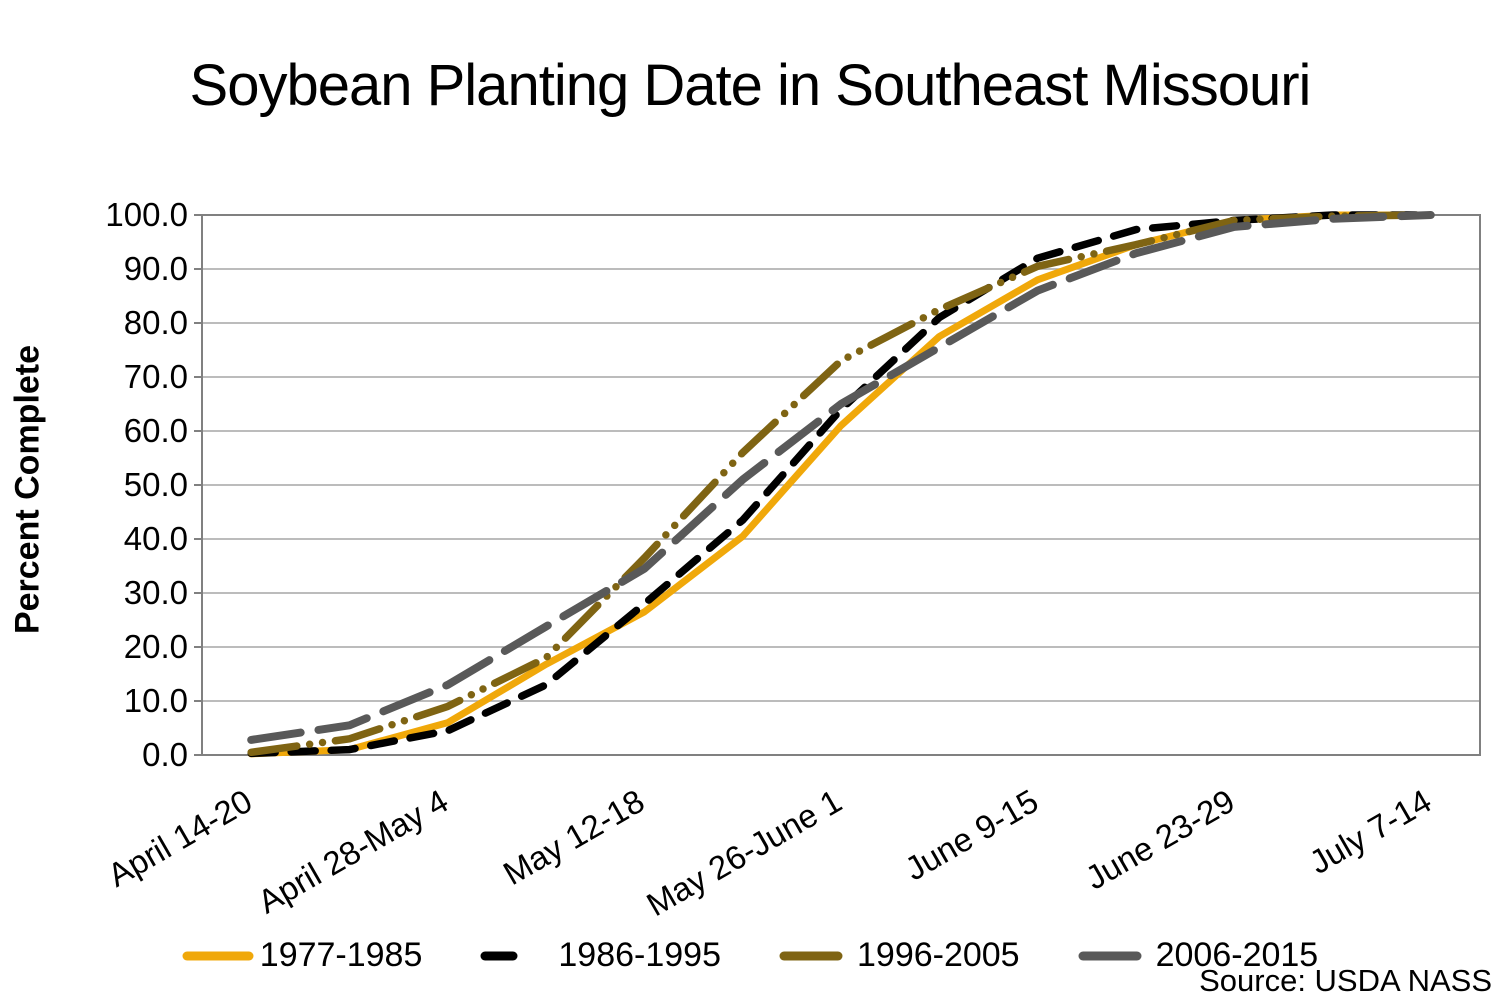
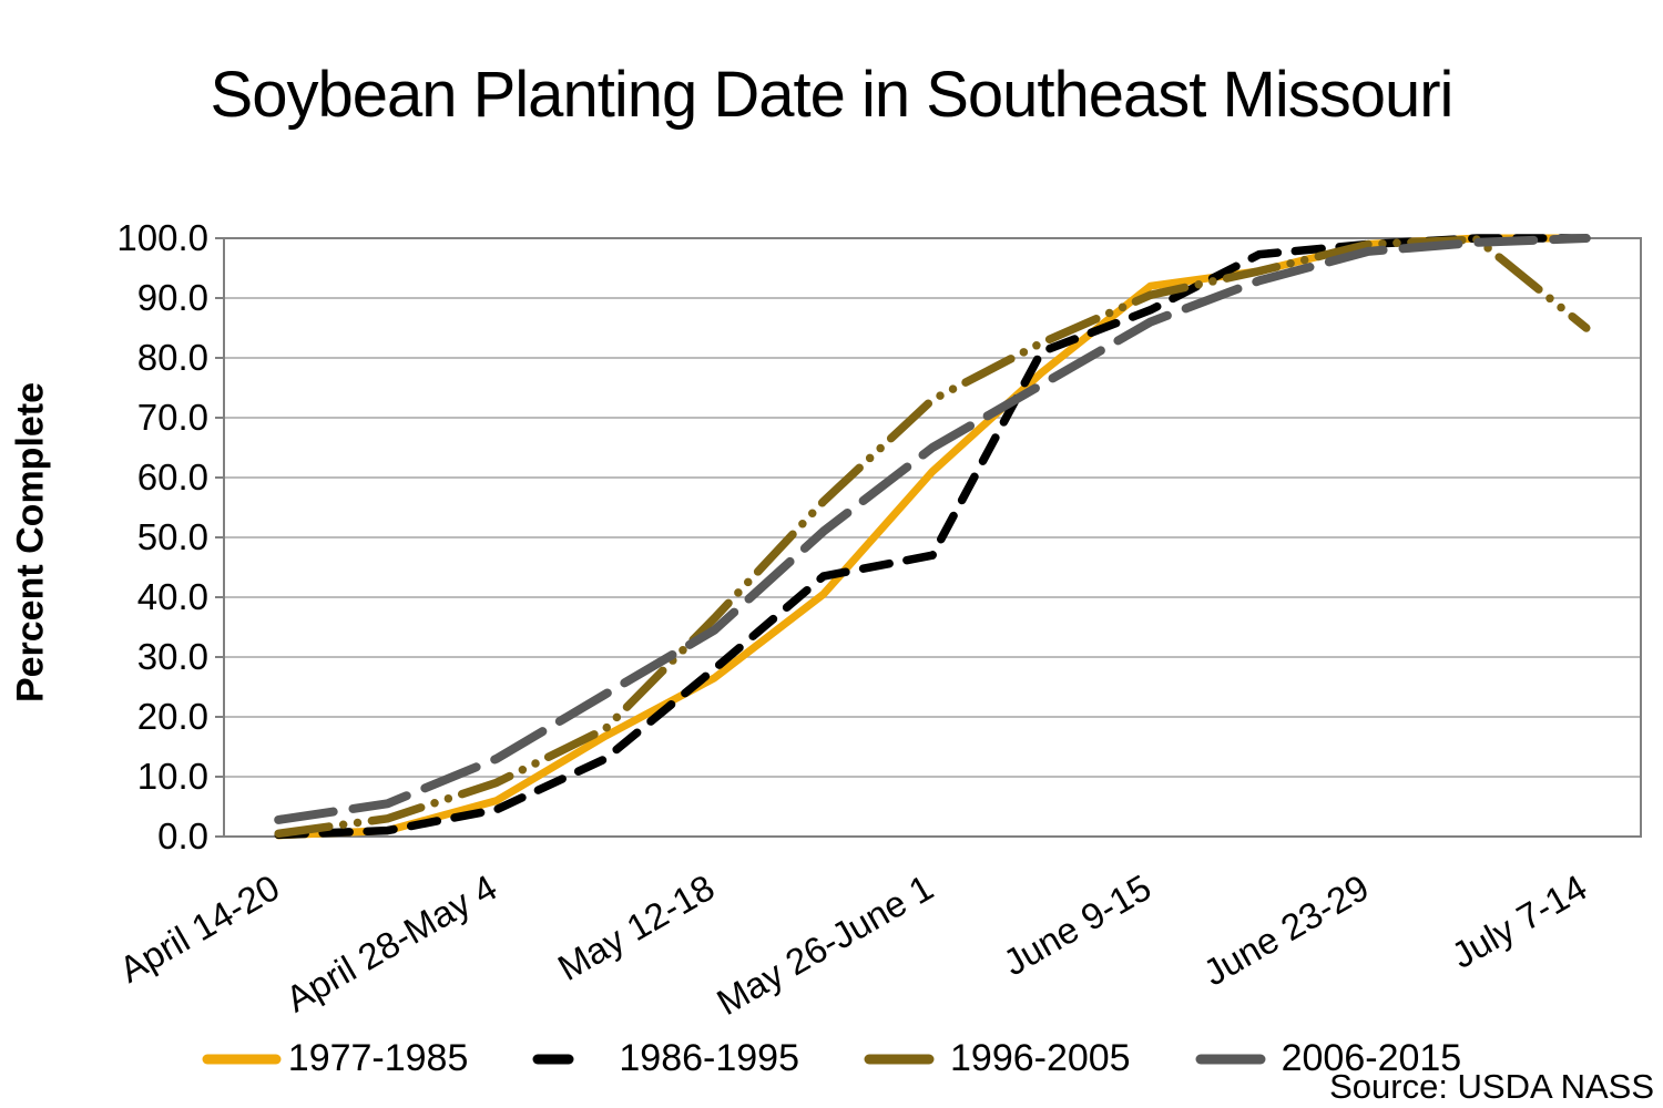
1986-1995/May 26-June 1: 64 -> 47
1977-1985/June 9-15: 88 -> 92
1986-1995/June 9-15: 92 -> 88
1996-2005/July 7-14: 100 -> 85
